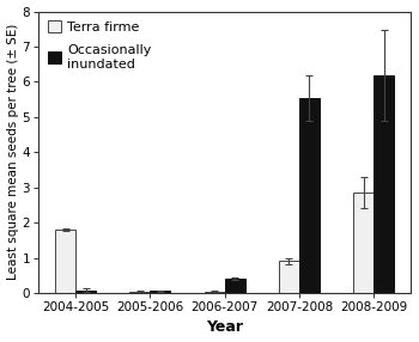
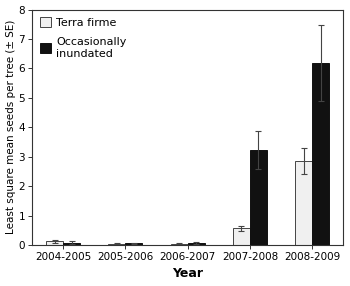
Terra firme/2004-2005: 1.80 -> 0.12
Occasionally inundated/2006-2007: 0.40 -> 0.07
Terra firme/2007-2008: 0.90 -> 0.57
Occasionally inundated/2007-2008: 5.55 -> 3.22
